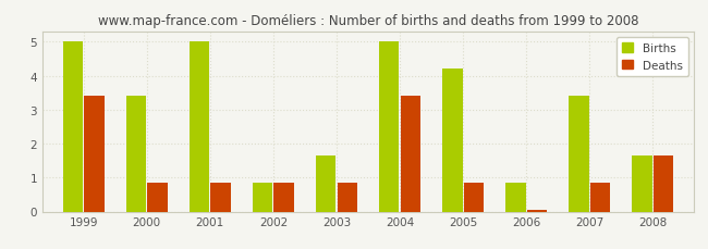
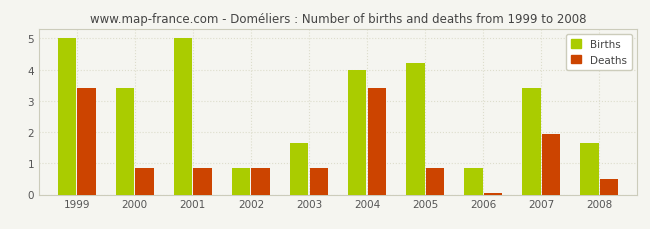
Births/2004: 5.00 -> 4.00
Deaths/2007: 0.85 -> 1.95
Deaths/2008: 1.65 -> 0.50
